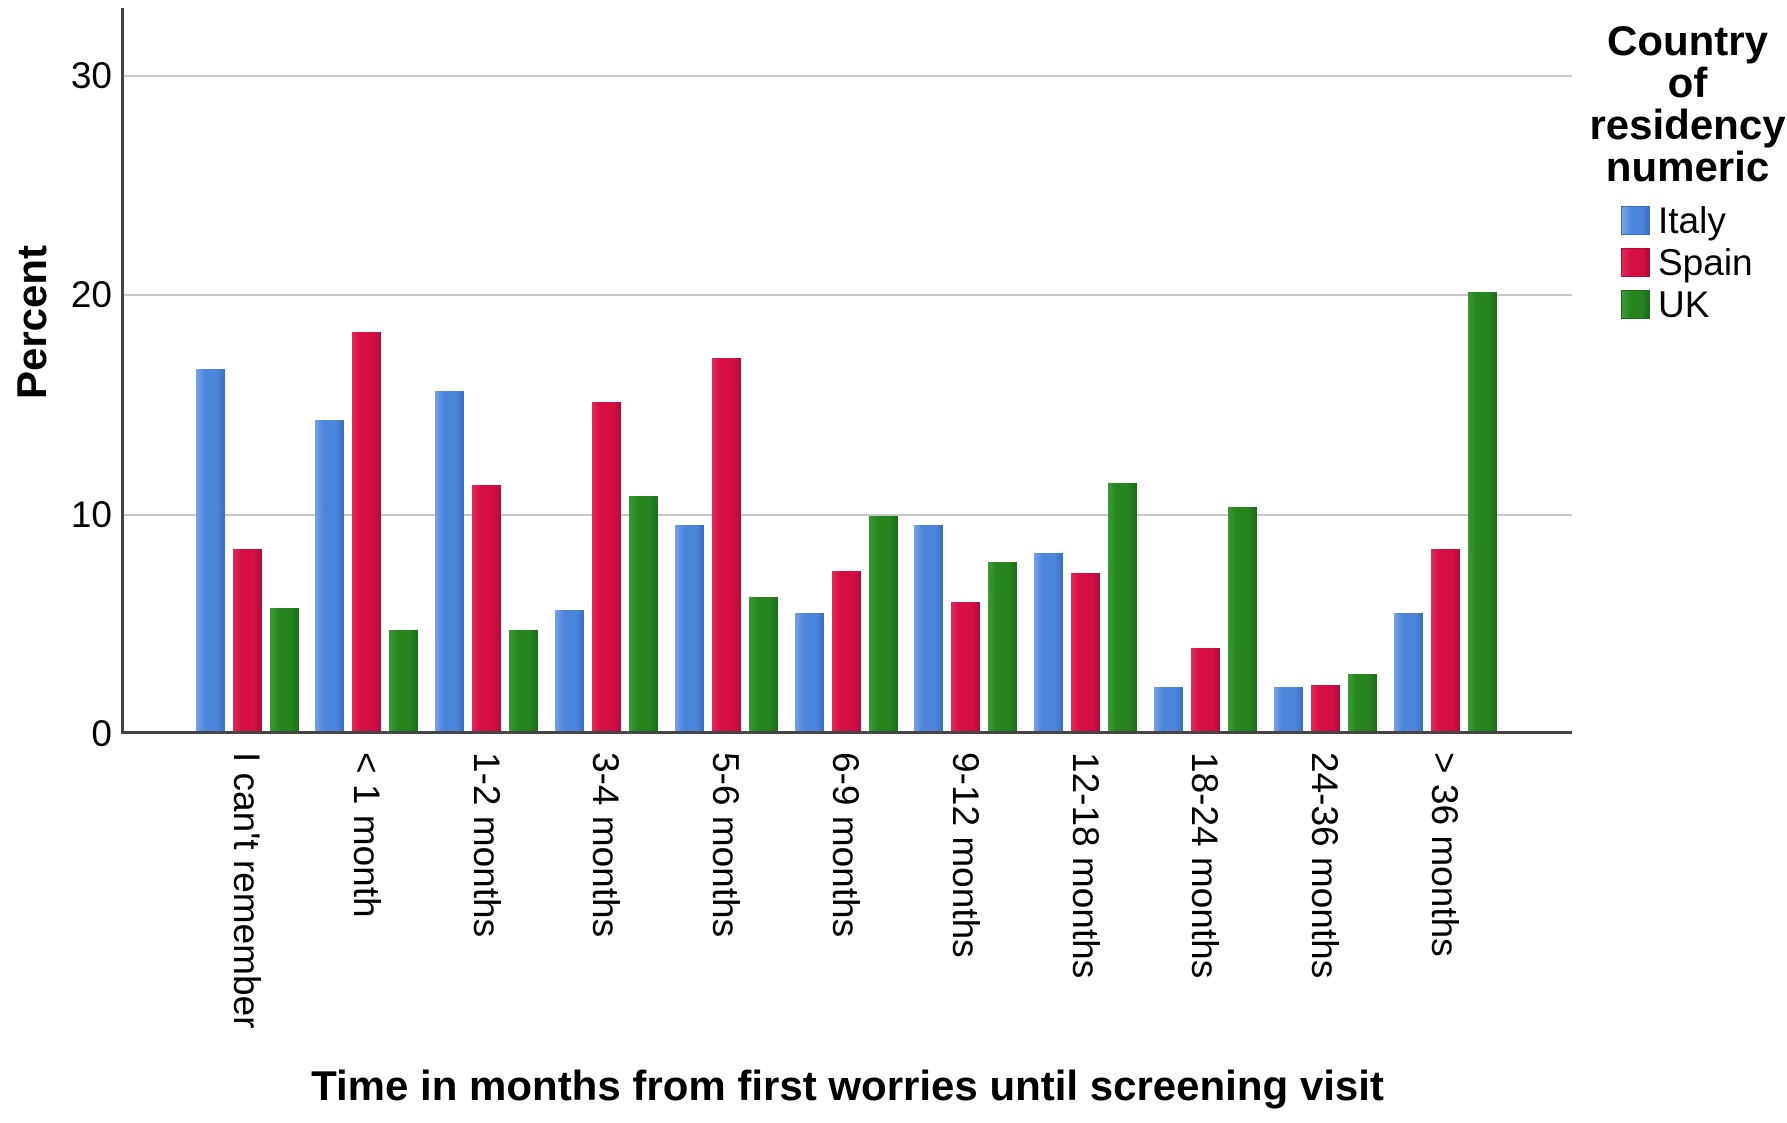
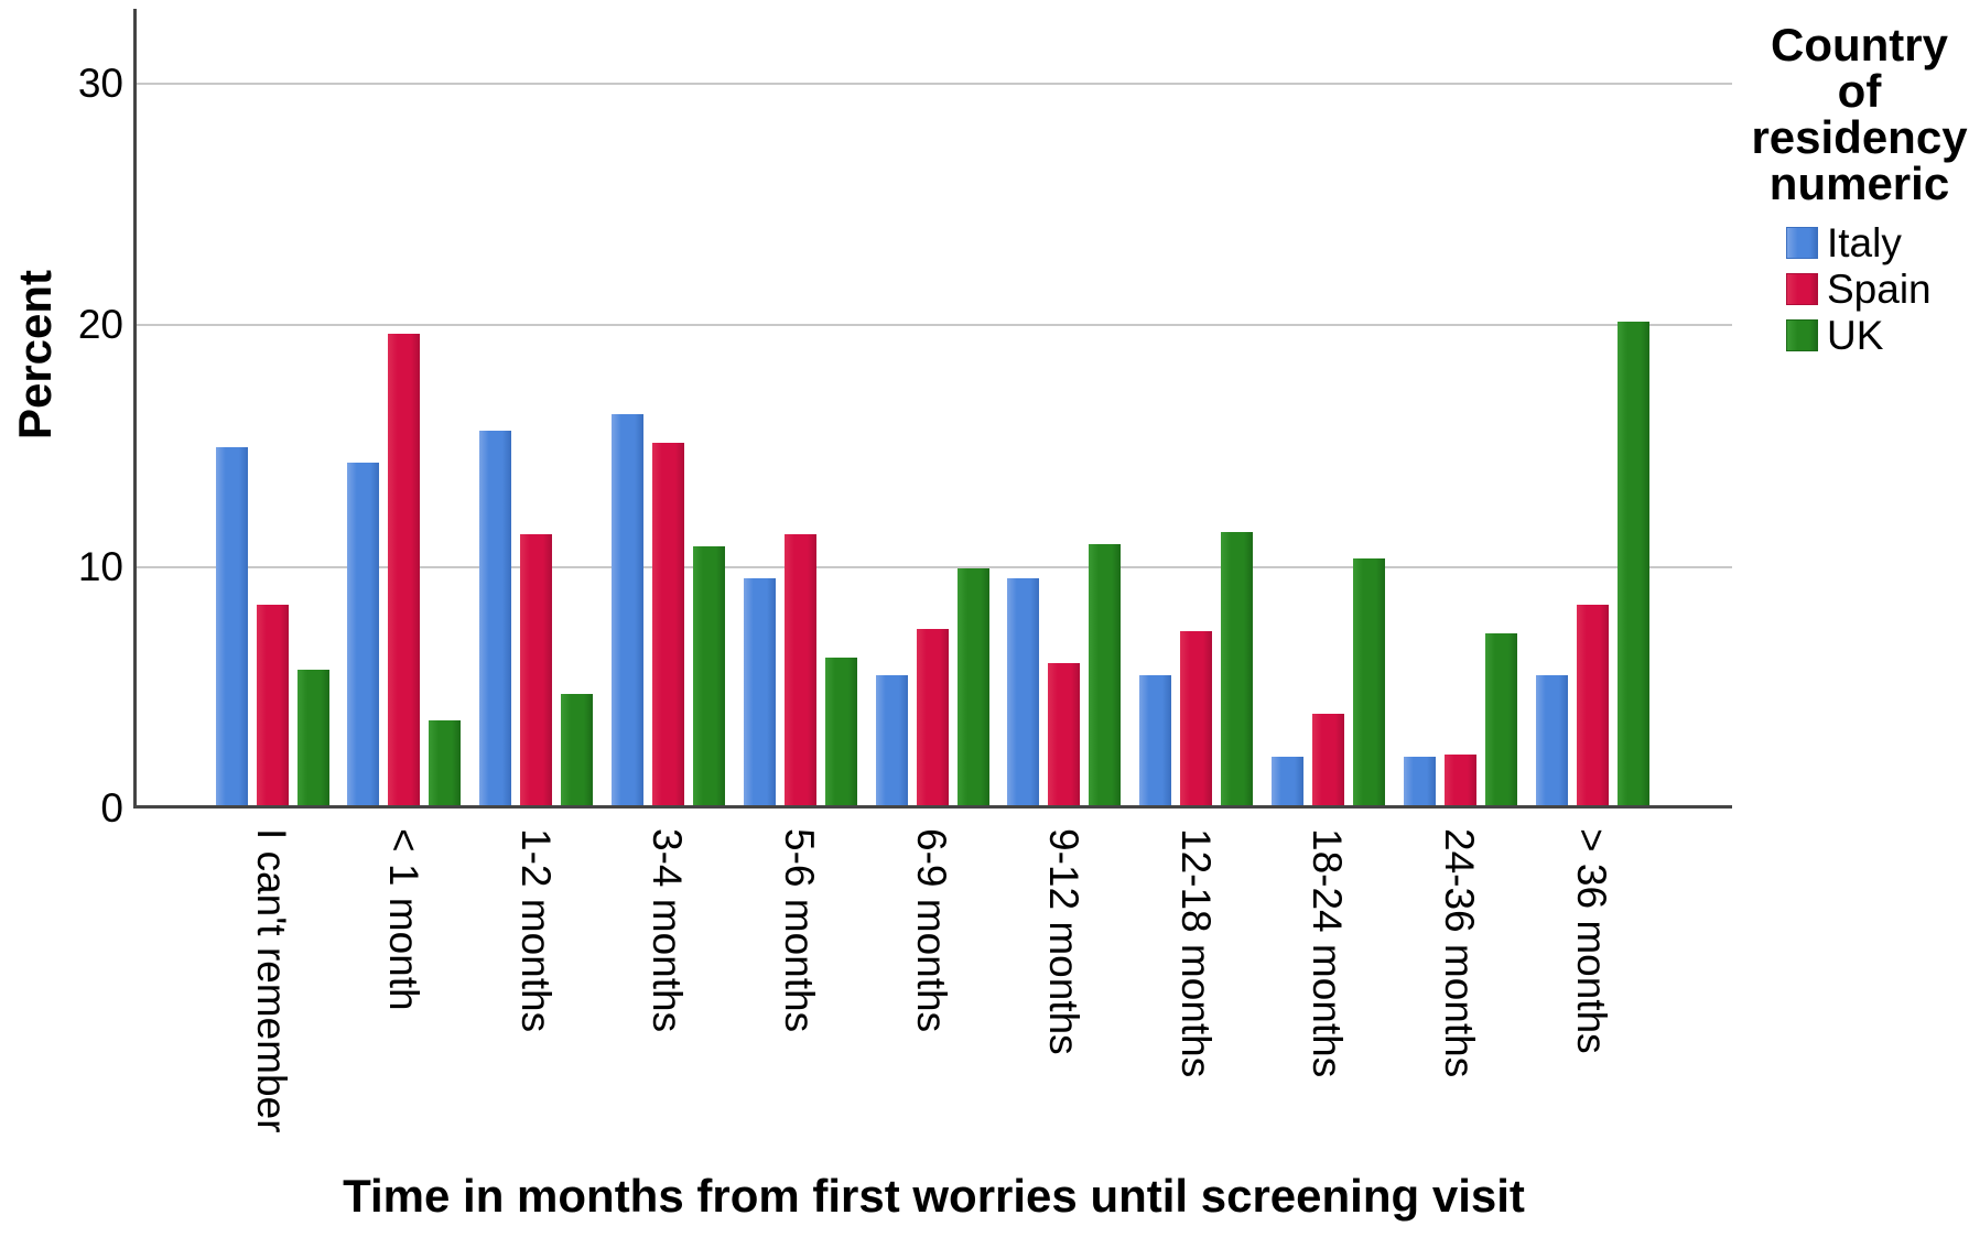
Italy/I can't remember: 16.5 -> 14.8
Spain/< 1 month: 18.2 -> 19.5
UK/< 1 month: 4.6 -> 3.5
Italy/3-4 months: 5.5 -> 16.2
Spain/5-6 months: 17.0 -> 11.2
UK/9-12 months: 7.7 -> 10.8
Italy/12-18 months: 8.1 -> 5.4
UK/24-36 months: 2.6 -> 7.1
